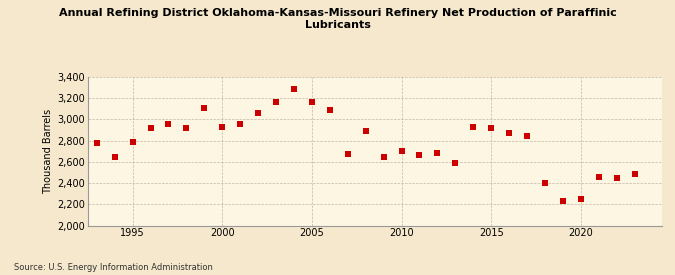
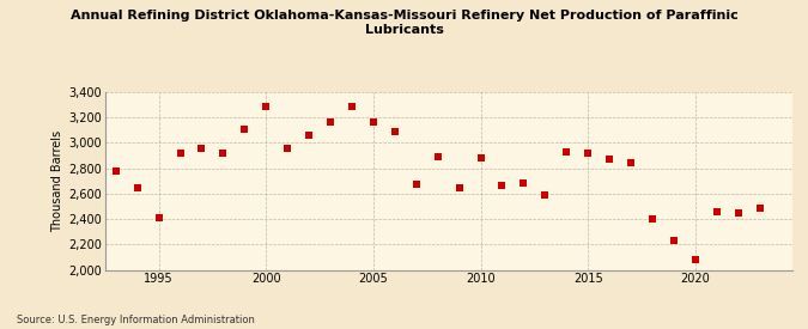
1995: 2,790 -> 2,410
2000: 2,930 -> 3,290
2010: 2,700 -> 2,880
2020: 2,250 -> 2,080
